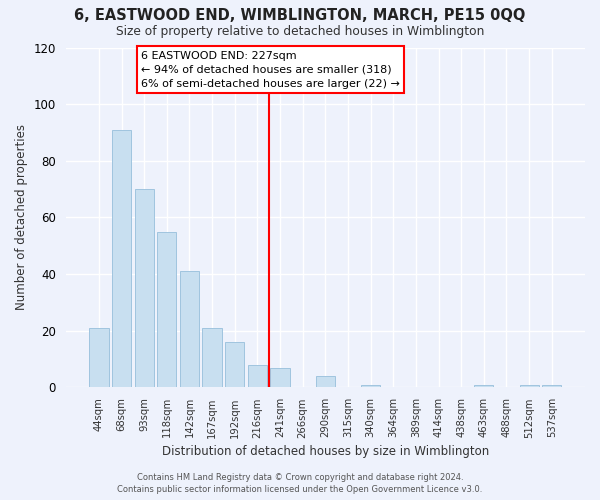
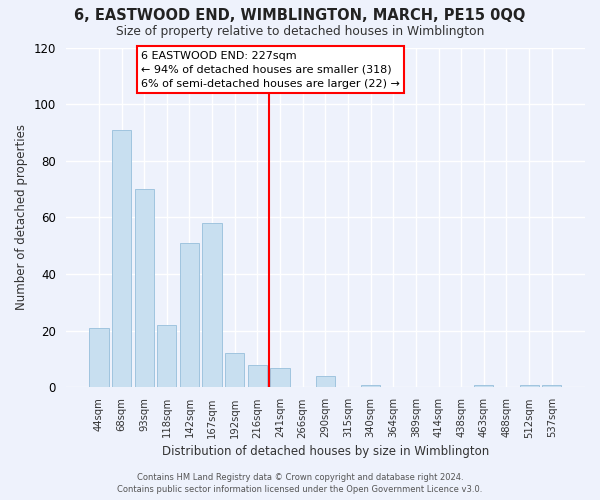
118sqm: 55 -> 22
142sqm: 41 -> 51
167sqm: 21 -> 58
192sqm: 16 -> 12
